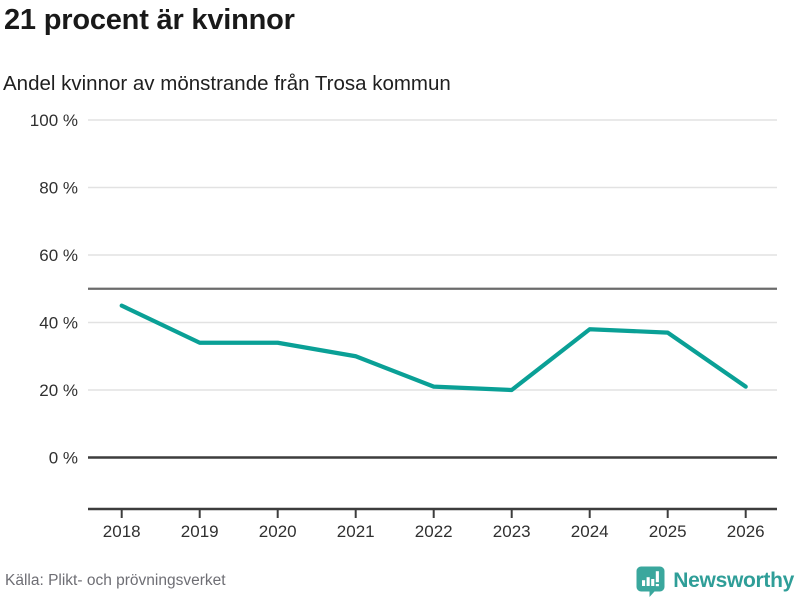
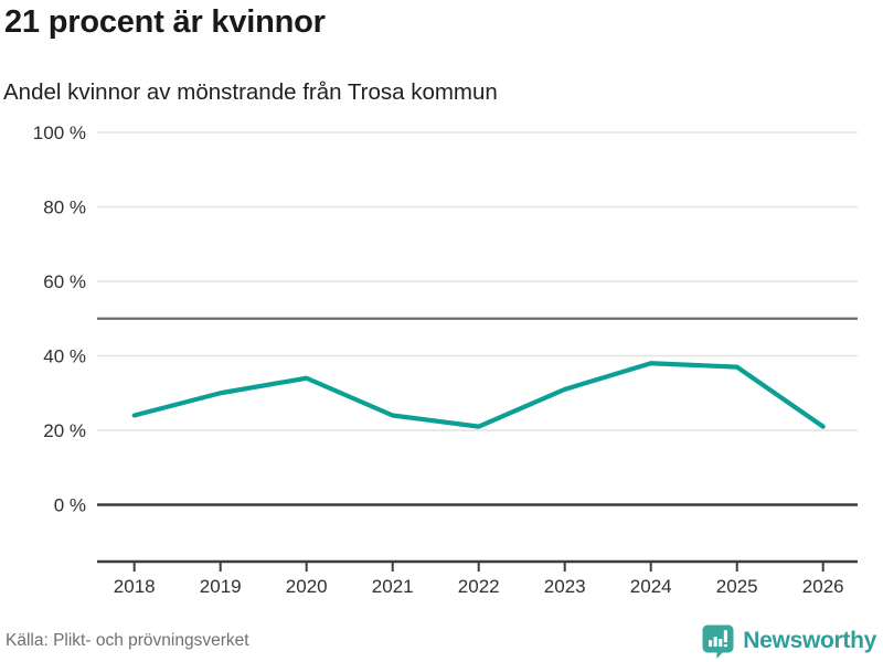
2018: 45% -> 24%
2019: 34% -> 30%
2021: 30% -> 24%
2023: 20% -> 31%
